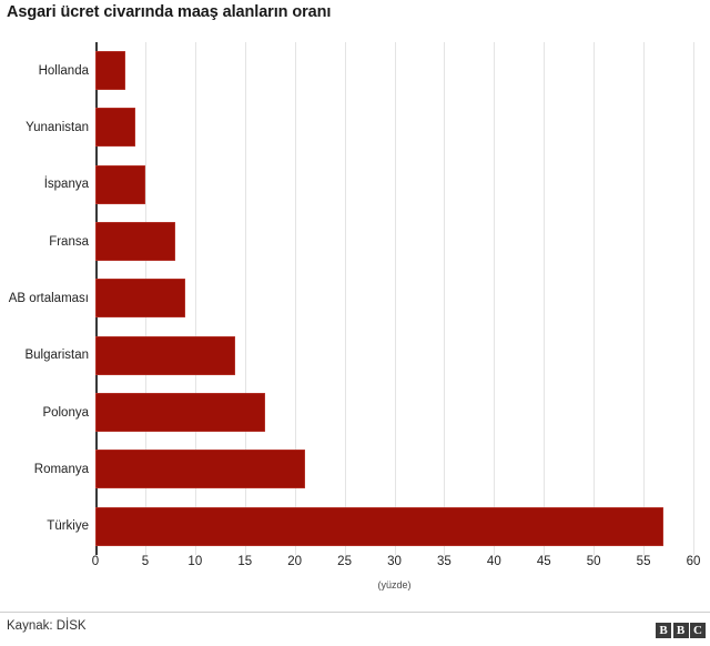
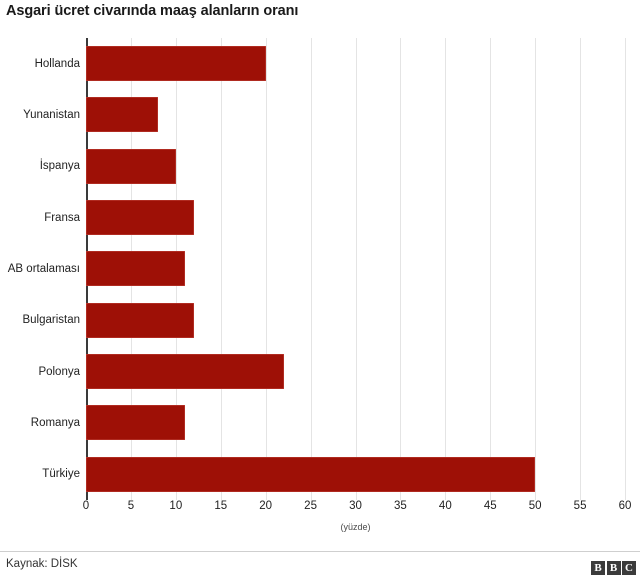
Hollanda: 3 -> 20
Yunanistan: 4 -> 8
İspanya: 5 -> 10
Fransa: 8 -> 12
AB ortalaması: 9 -> 11
Bulgaristan: 14 -> 12
Polonya: 17 -> 22
Romanya: 21 -> 11
Türkiye: 57 -> 50
